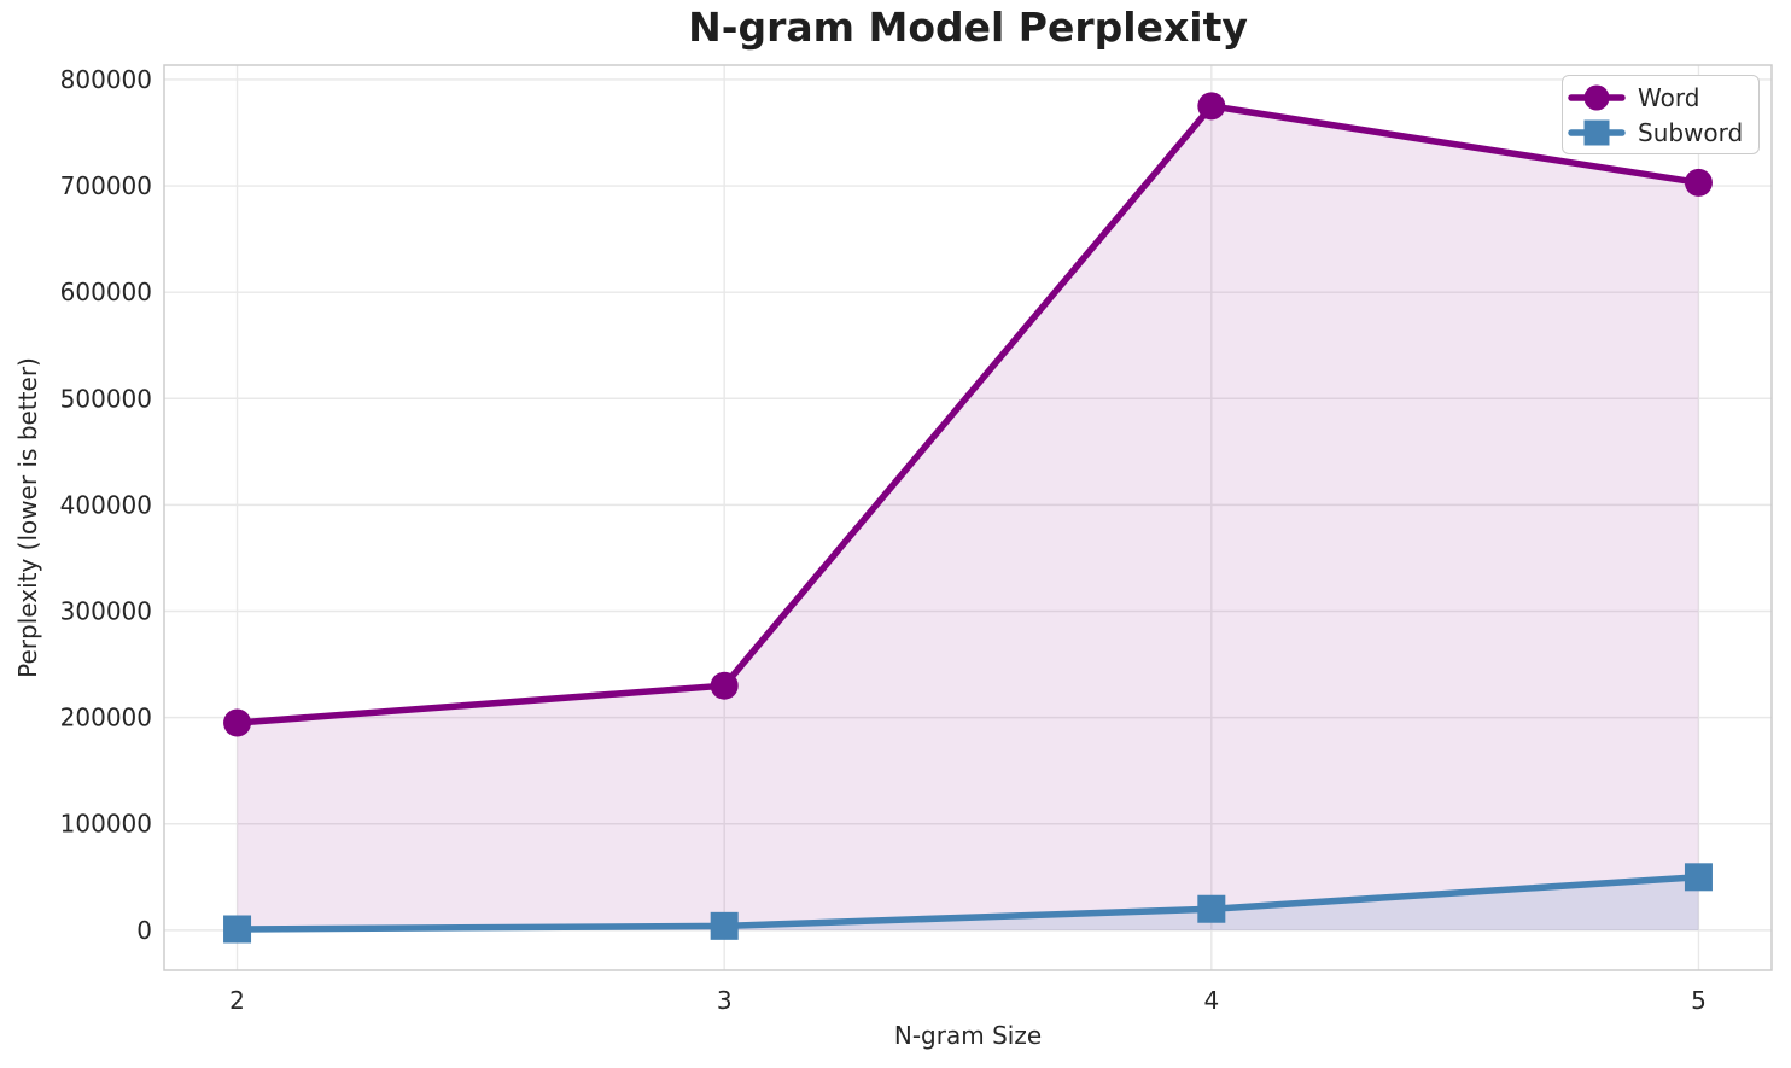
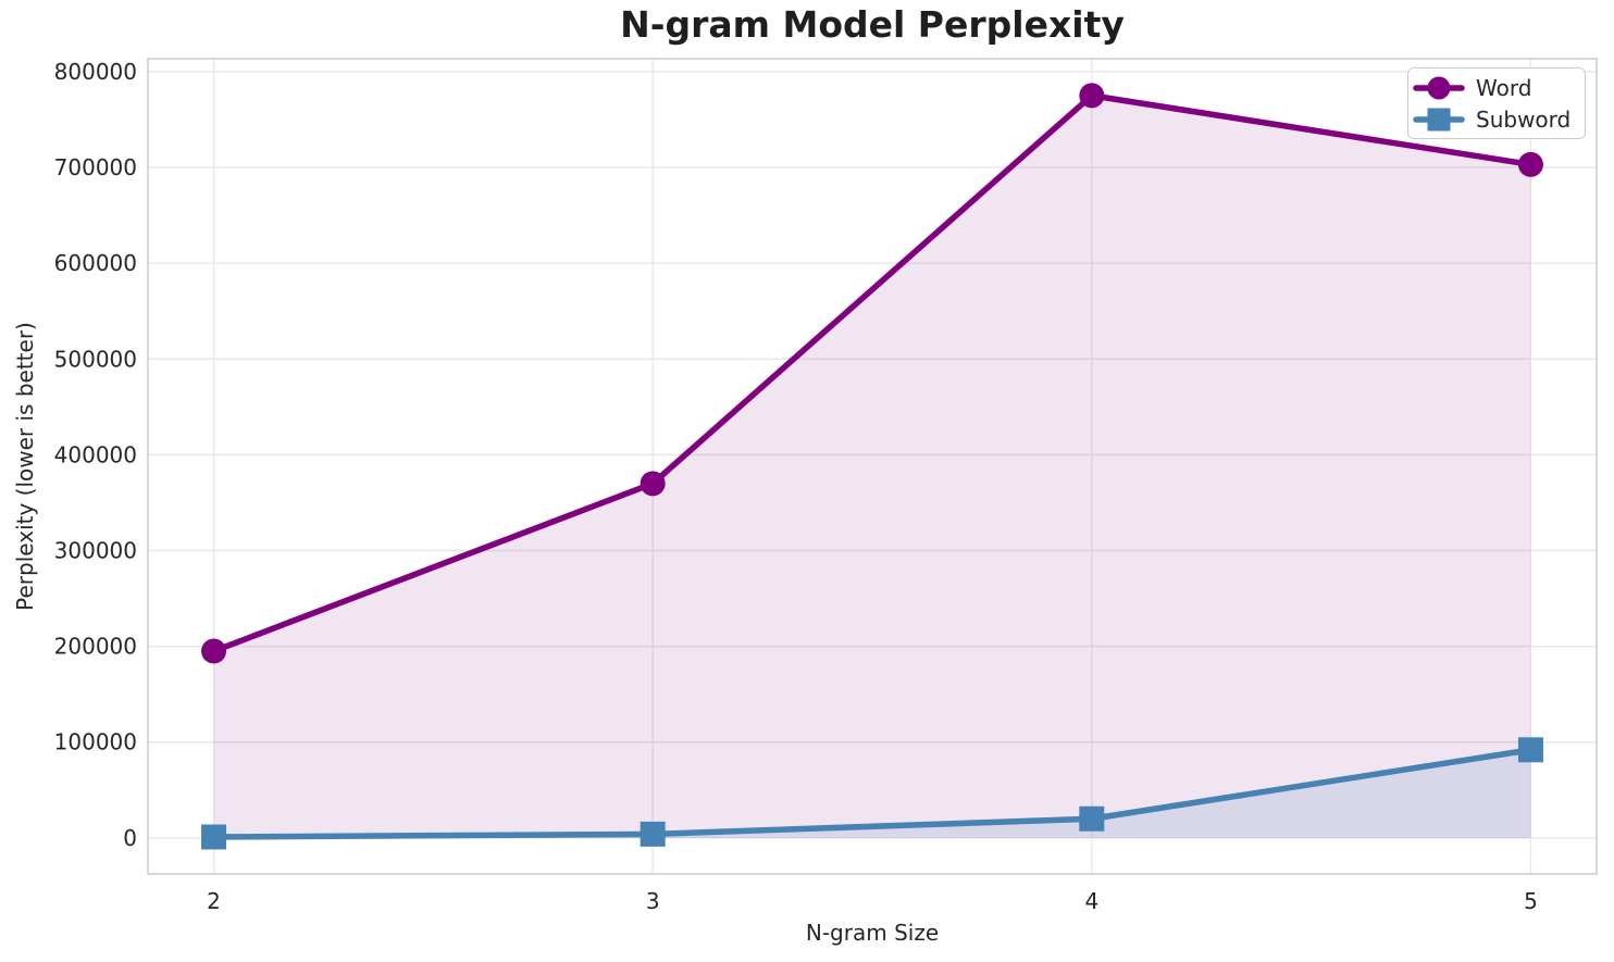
Word/3: 230000 -> 370000
Subword/5: 50000 -> 90000
